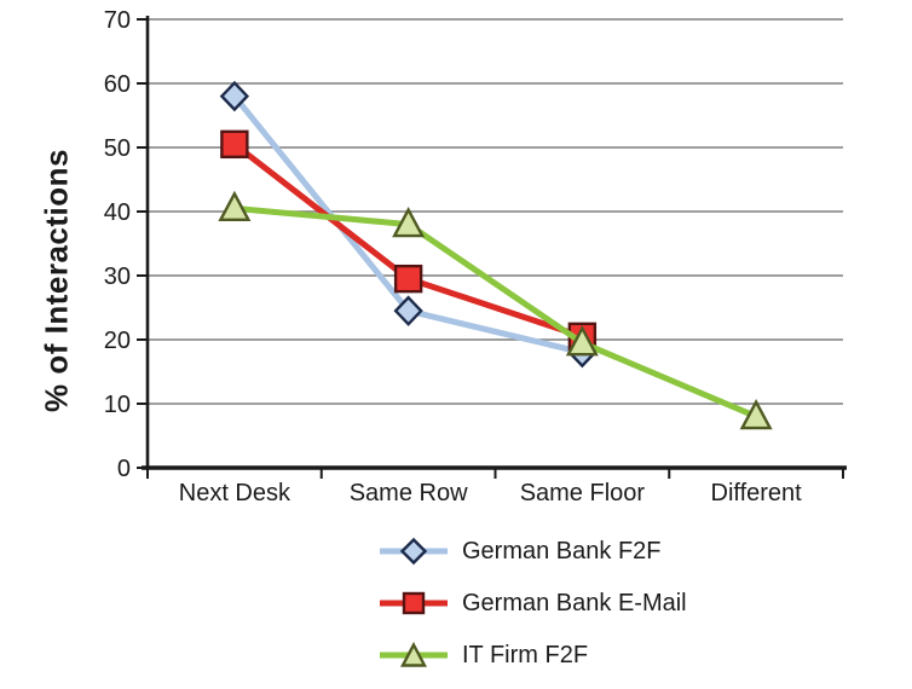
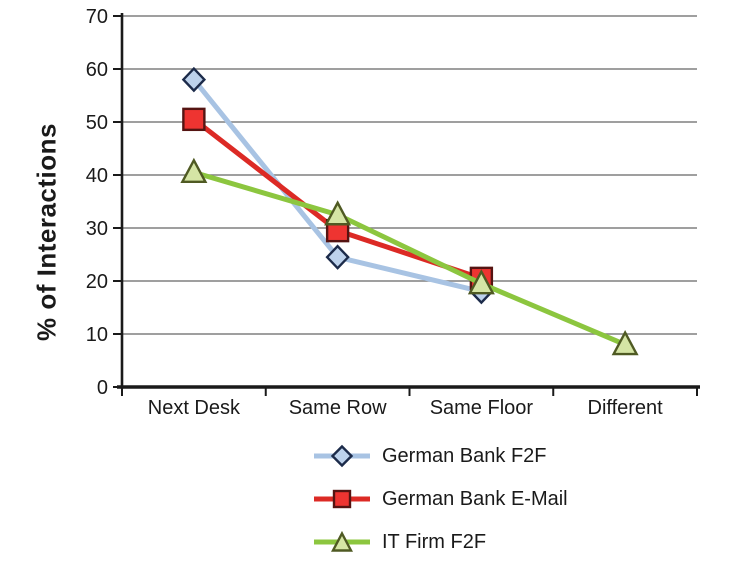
IT Firm F2F/Same Row: 38 -> 32
